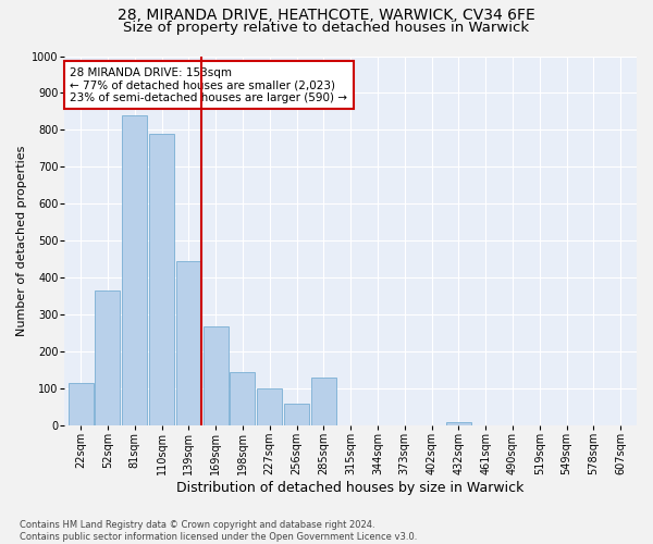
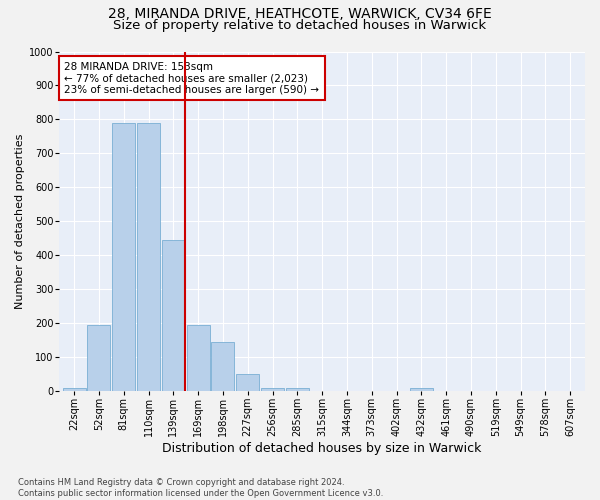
22sqm: 115 -> 10
52sqm: 365 -> 195
81sqm: 840 -> 790
169sqm: 270 -> 195
227sqm: 100 -> 50
256sqm: 60 -> 10
285sqm: 130 -> 10
